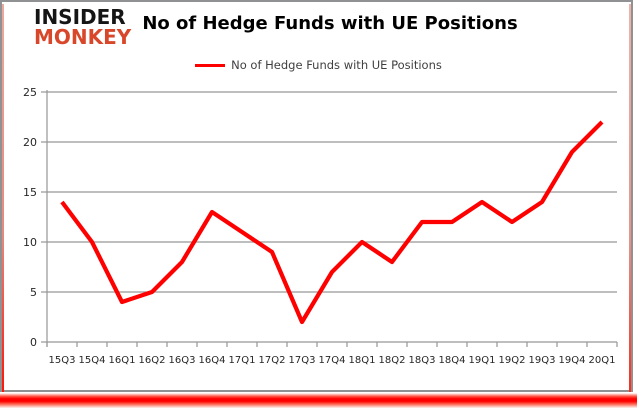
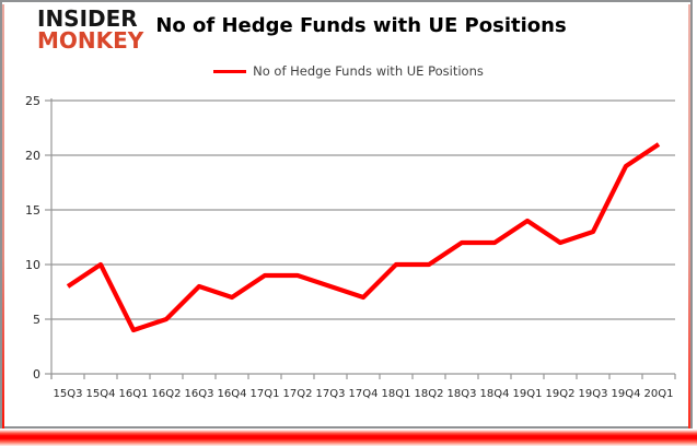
15Q3: 14 -> 8
16Q4: 13 -> 7
17Q1: 11 -> 9
17Q3: 2 -> 8
18Q2: 8 -> 10
19Q3: 14 -> 13
20Q1: 22 -> 21
